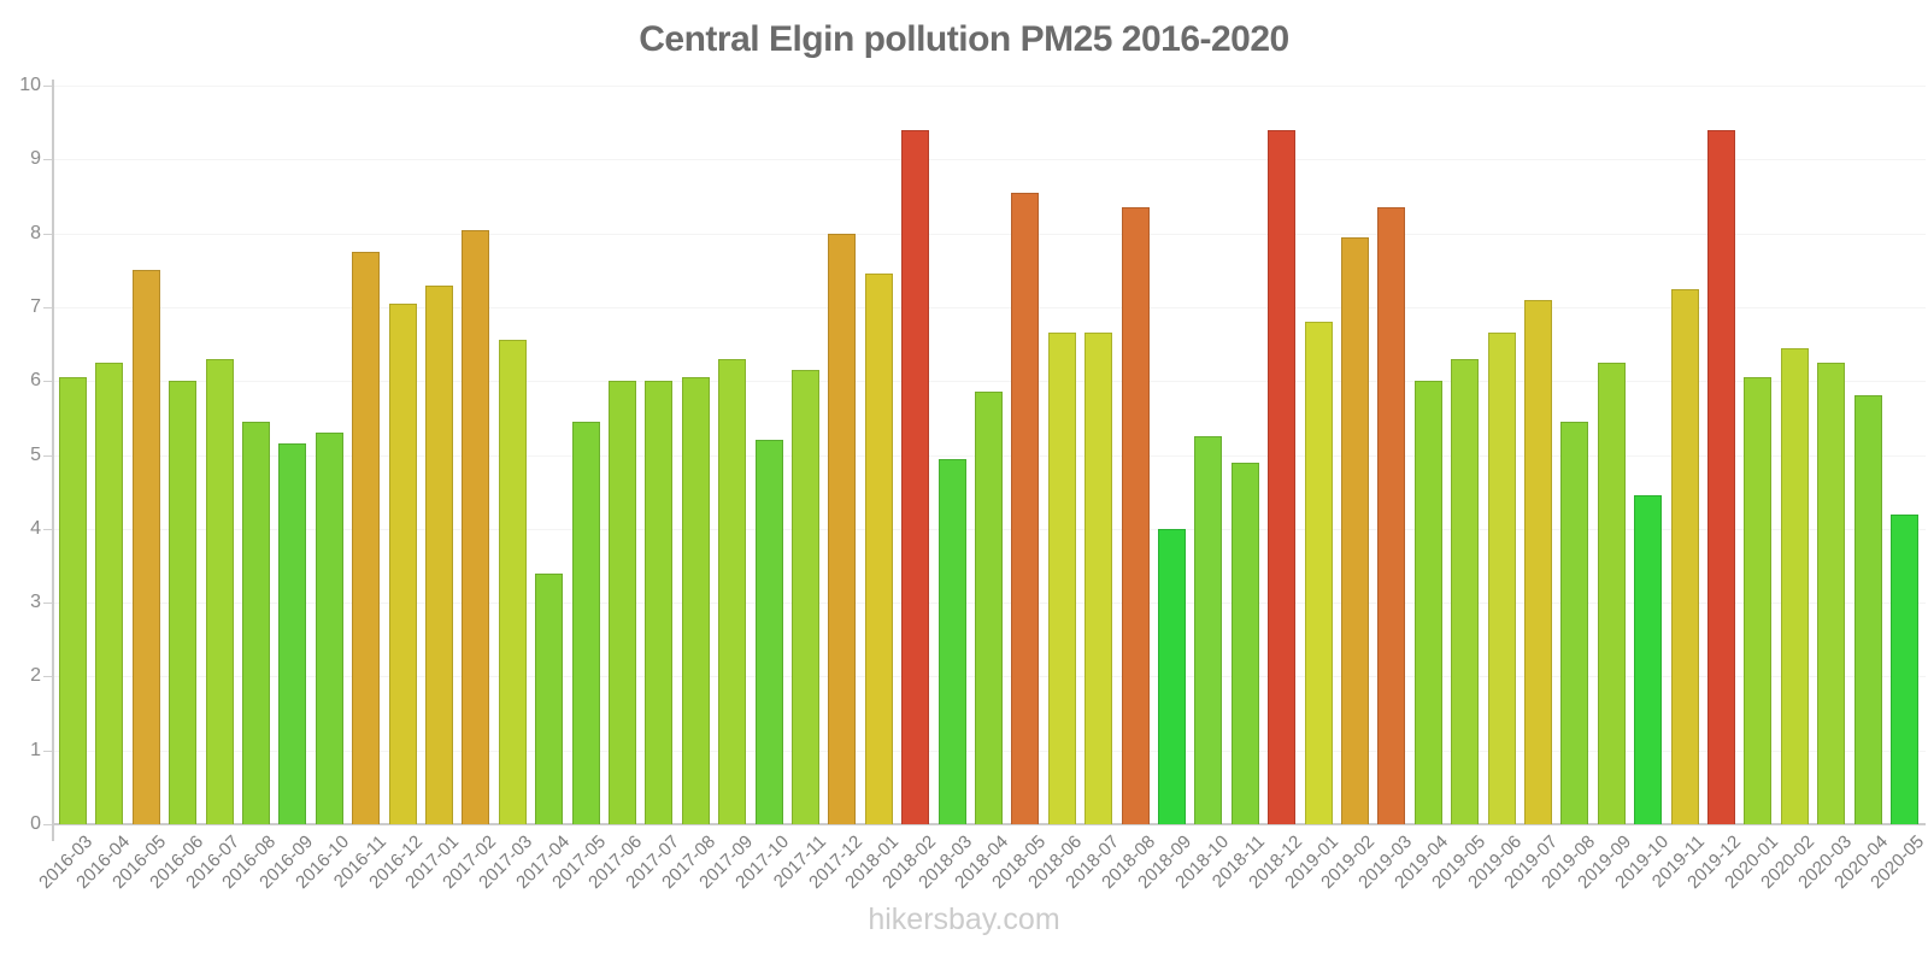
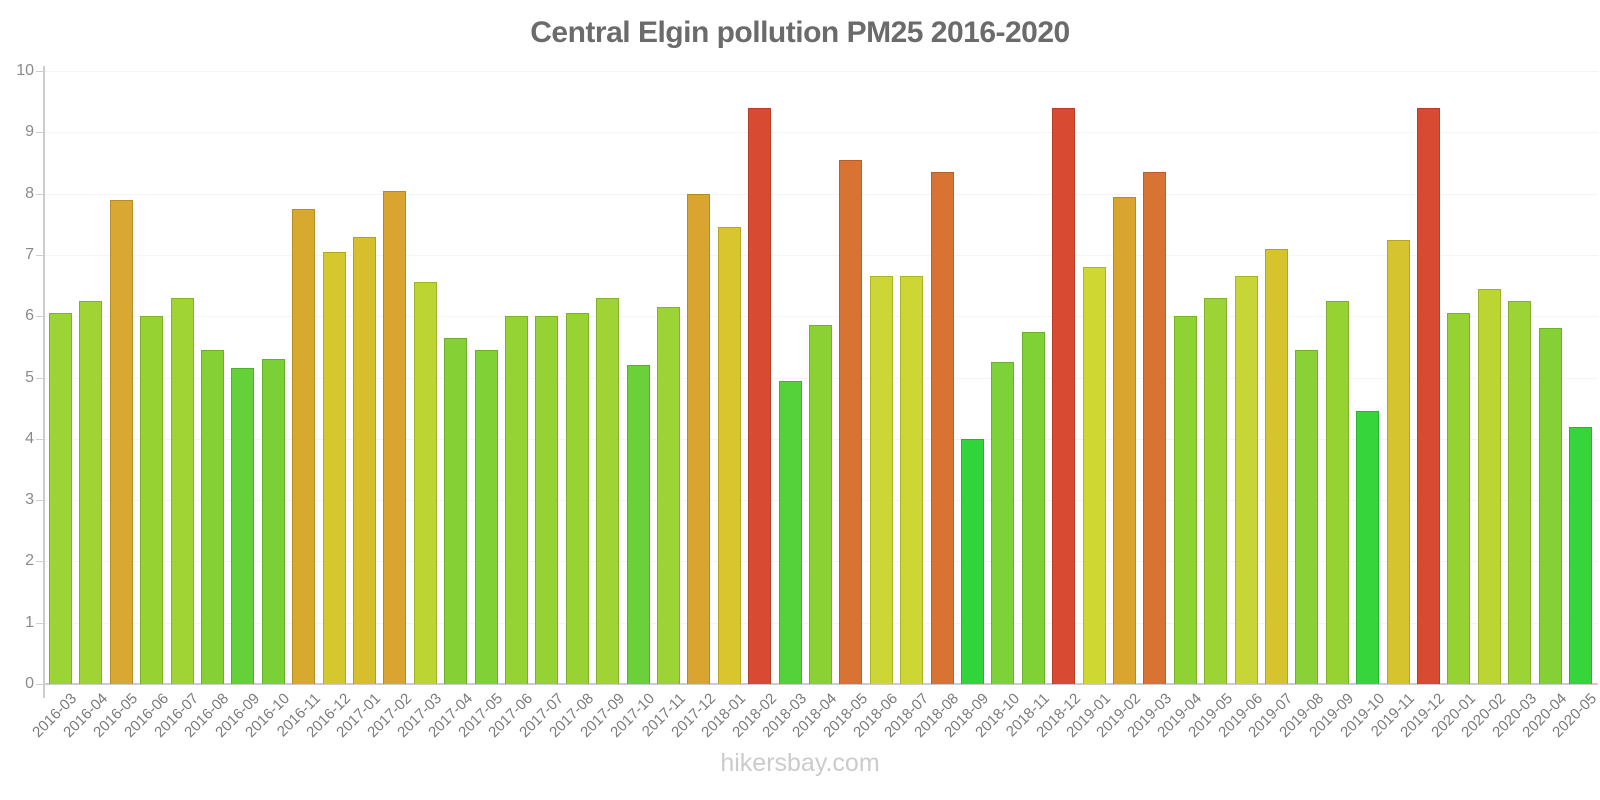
2016-05: 7.5 -> 7.9
2017-04: 3.4 -> 5.7
2018-11: 4.9 -> 5.8
